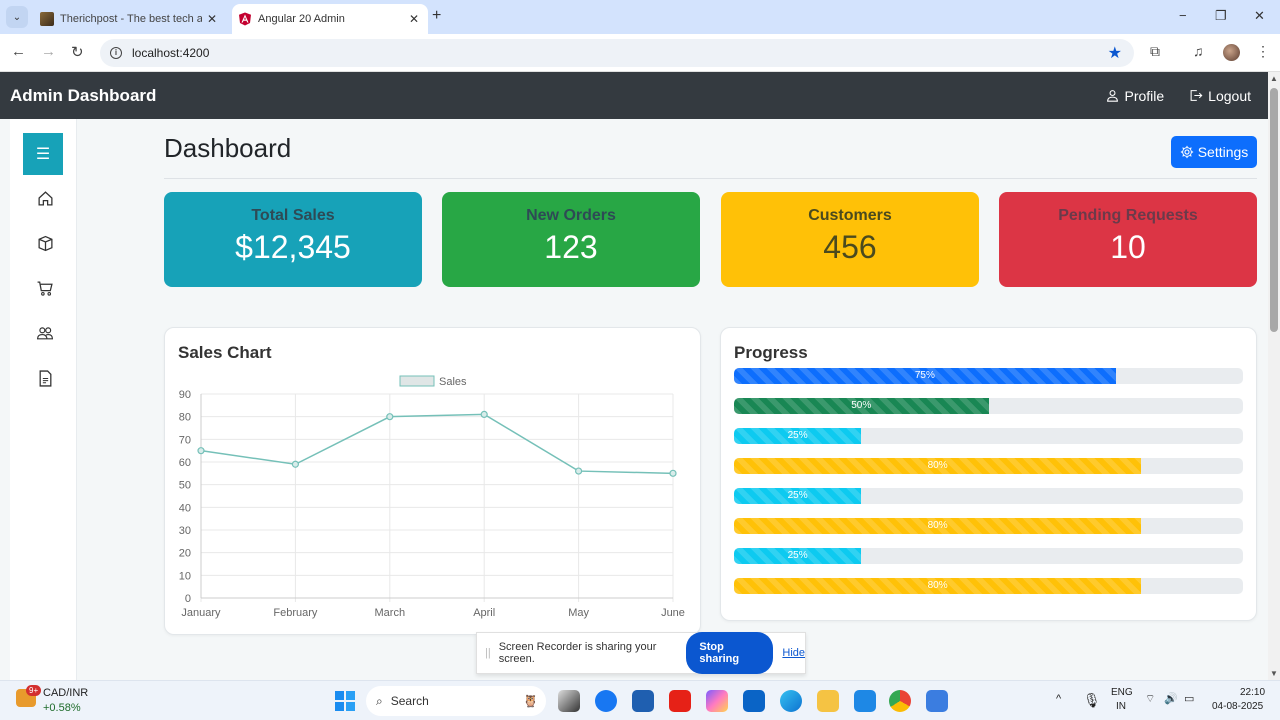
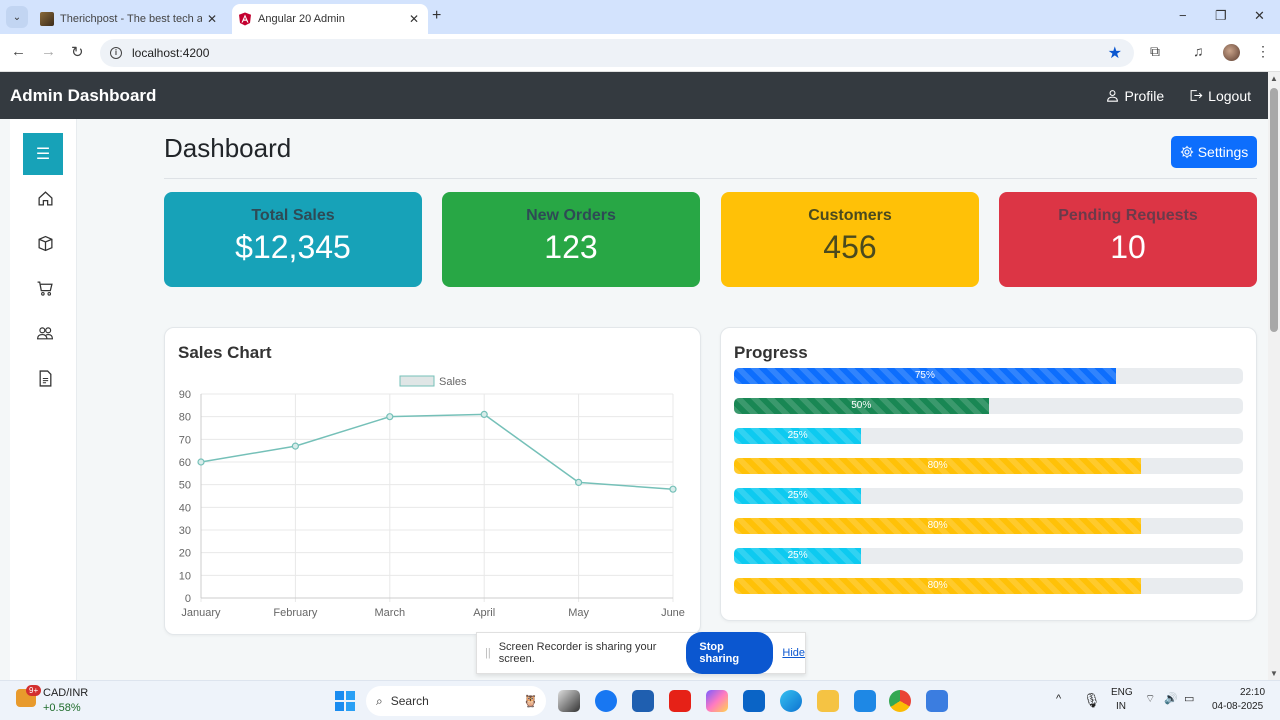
January: 65 -> 60
February: 59 -> 67
May: 56 -> 51
June: 55 -> 48
